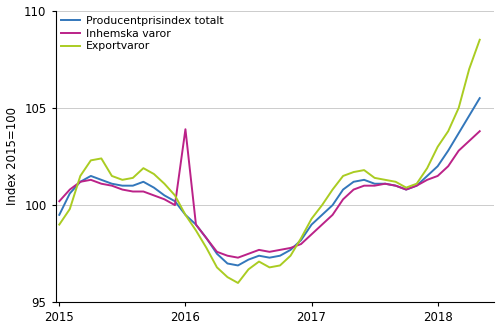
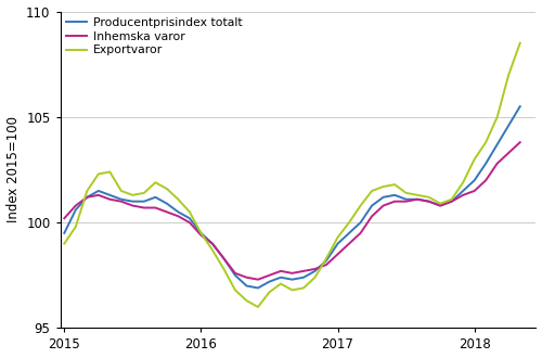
Inhemska varor/2016: 103.9 -> 99.4
